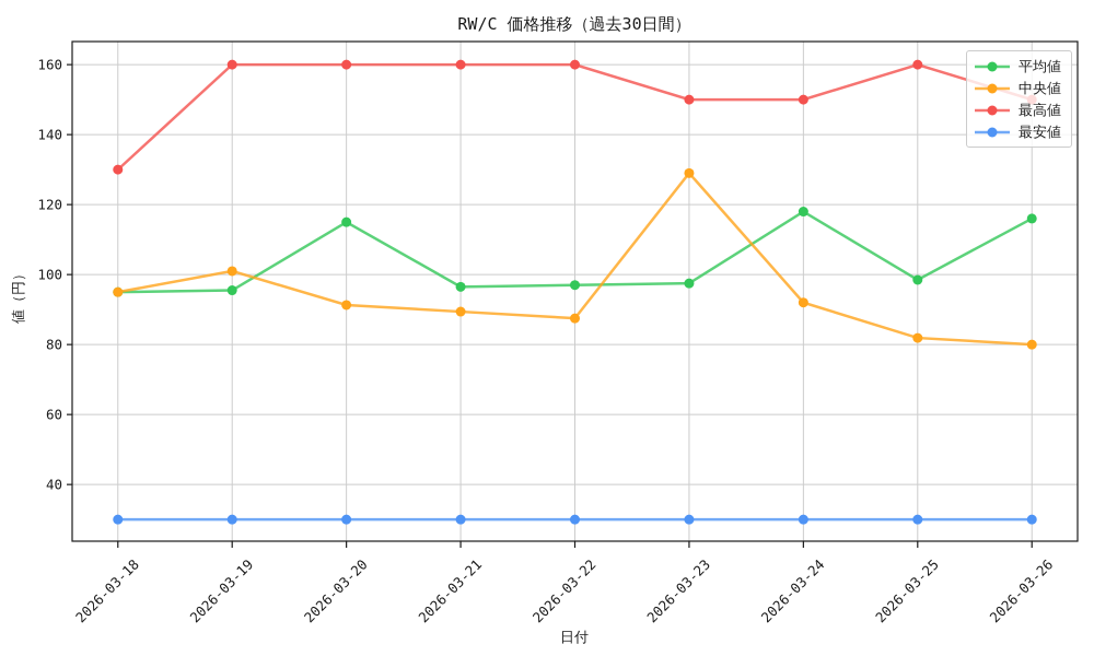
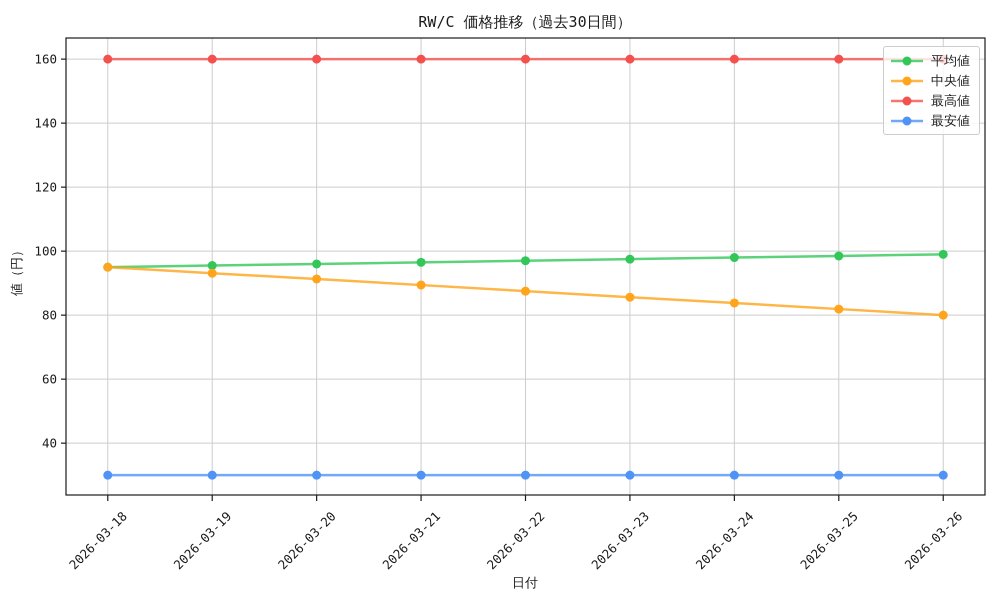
最高値/2026-03-18: 130 -> 160
中央値/2026-03-19: 101 -> 93
平均値/2026-03-20: 115 -> 96
中央値/2026-03-23: 129 -> 86
最高値/2026-03-23: 150 -> 160
平均値/2026-03-24: 118 -> 98
中央値/2026-03-24: 92 -> 84
最高値/2026-03-24: 150 -> 160
平均値/2026-03-26: 116 -> 99
最高値/2026-03-26: 150 -> 160
